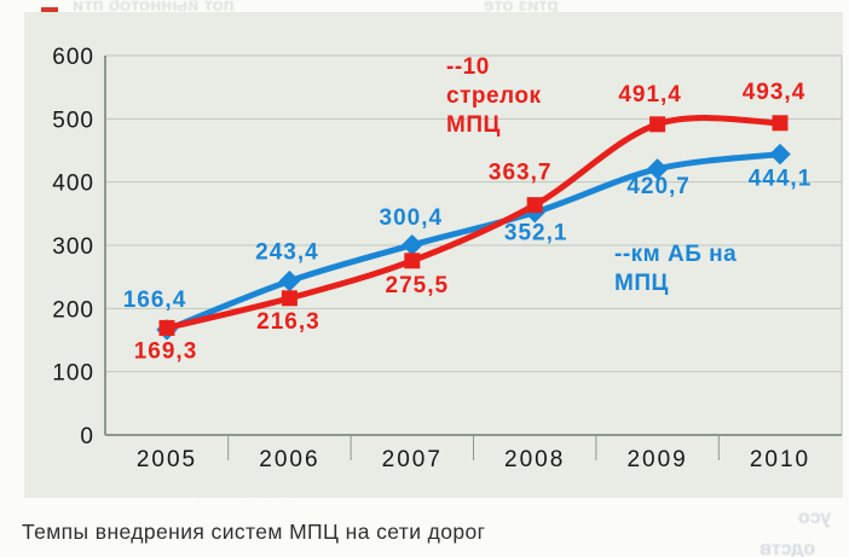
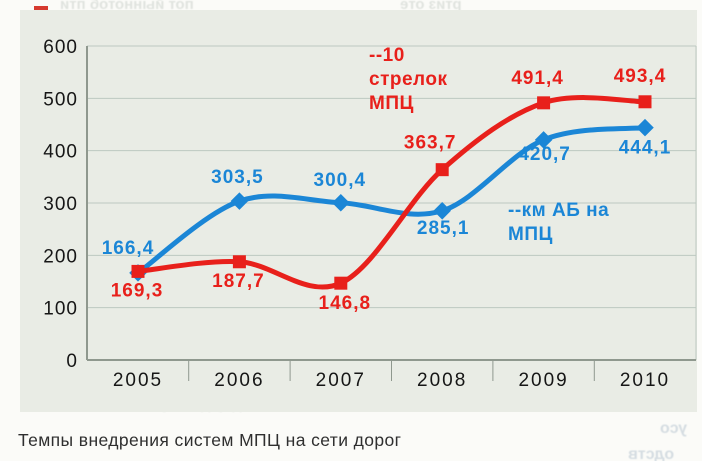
--10 стрелок МПЦ/2006: 216,3 -> 187,7
--км АБ на МПЦ/2006: 243,4 -> 303,5
--10 стрелок МПЦ/2007: 275,5 -> 146,8
--км АБ на МПЦ/2008: 352,1 -> 285,1
